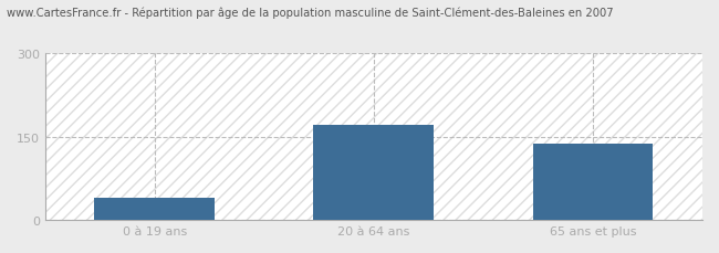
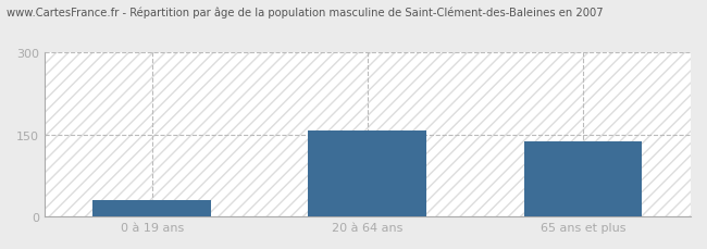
0 à 19 ans: 40 -> 30
20 à 64 ans: 170 -> 156
